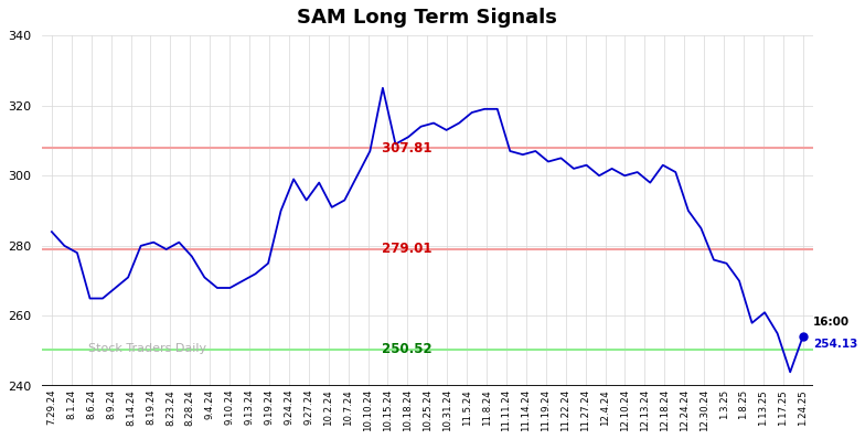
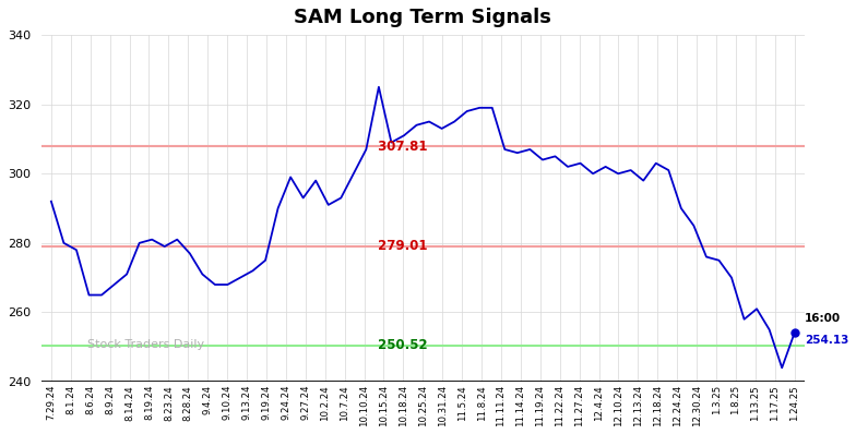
7.29.24: 284.0 -> 292.0
